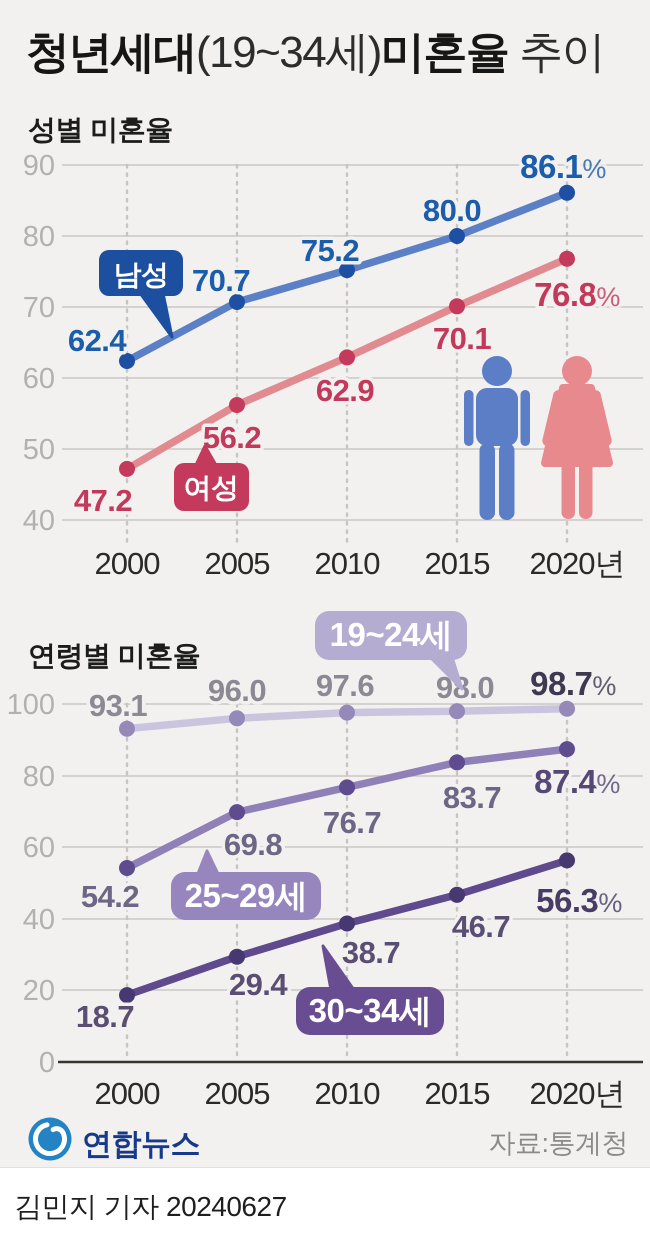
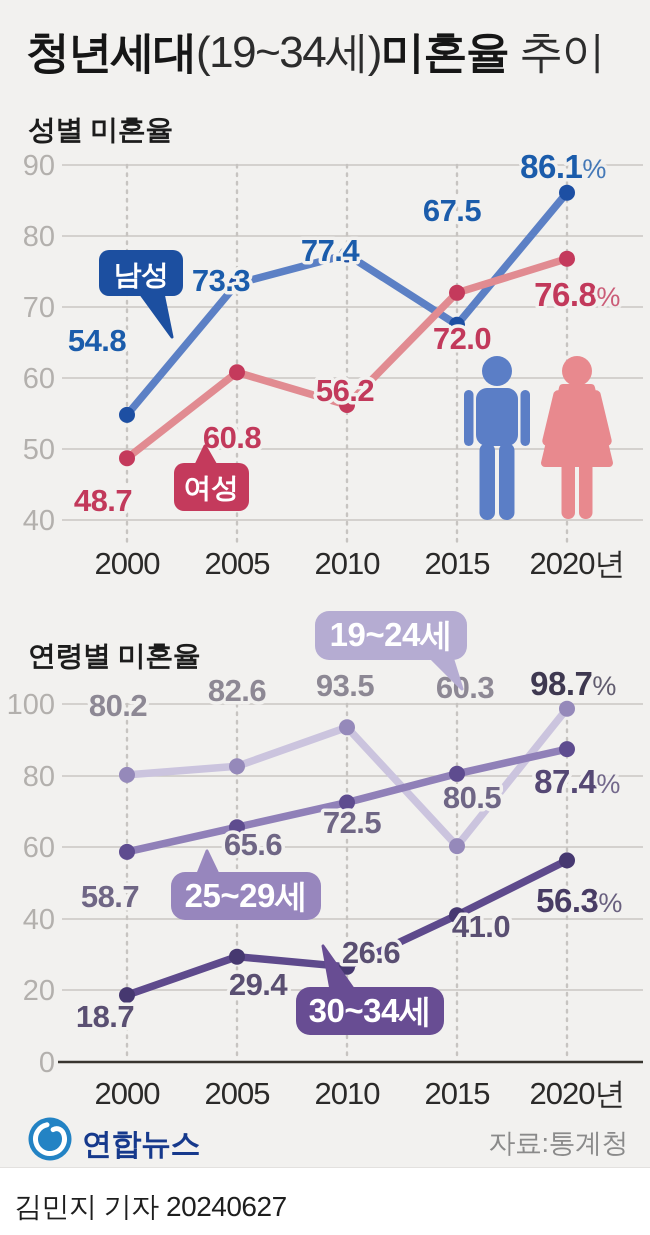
성별 미혼율/남성/2000: 62.4 -> 54.8
성별 미혼율/여성/2000: 47.2 -> 48.7
성별 미혼율/남성/2005: 70.7 -> 73.3
성별 미혼율/여성/2005: 56.2 -> 60.8
성별 미혼율/남성/2010: 75.2 -> 77.4
성별 미혼율/여성/2010: 62.9 -> 56.2
성별 미혼율/남성/2015: 80.0 -> 67.5
성별 미혼율/여성/2015: 70.1 -> 72.0
연령별 미혼율/19~24세/2000: 93.1 -> 80.2
연령별 미혼율/25~29세/2000: 54.2 -> 58.7
연령별 미혼율/19~24세/2005: 96.0 -> 82.6
연령별 미혼율/25~29세/2005: 69.8 -> 65.6
연령별 미혼율/19~24세/2010: 97.6 -> 93.5
연령별 미혼율/25~29세/2010: 76.7 -> 72.5
연령별 미혼율/30~34세/2010: 38.7 -> 26.6
연령별 미혼율/19~24세/2015: 98.0 -> 60.3
연령별 미혼율/25~29세/2015: 83.7 -> 80.5
연령별 미혼율/30~34세/2015: 46.7 -> 41.0
